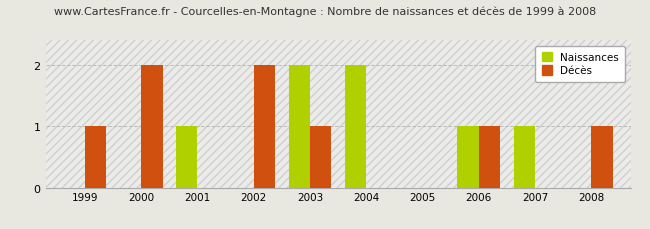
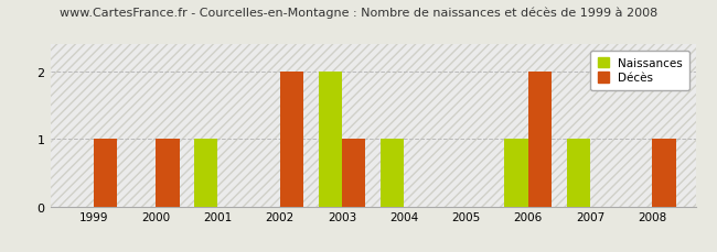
Décès/2000: 2 -> 1
Naissances/2004: 2 -> 1
Décès/2006: 1 -> 2
